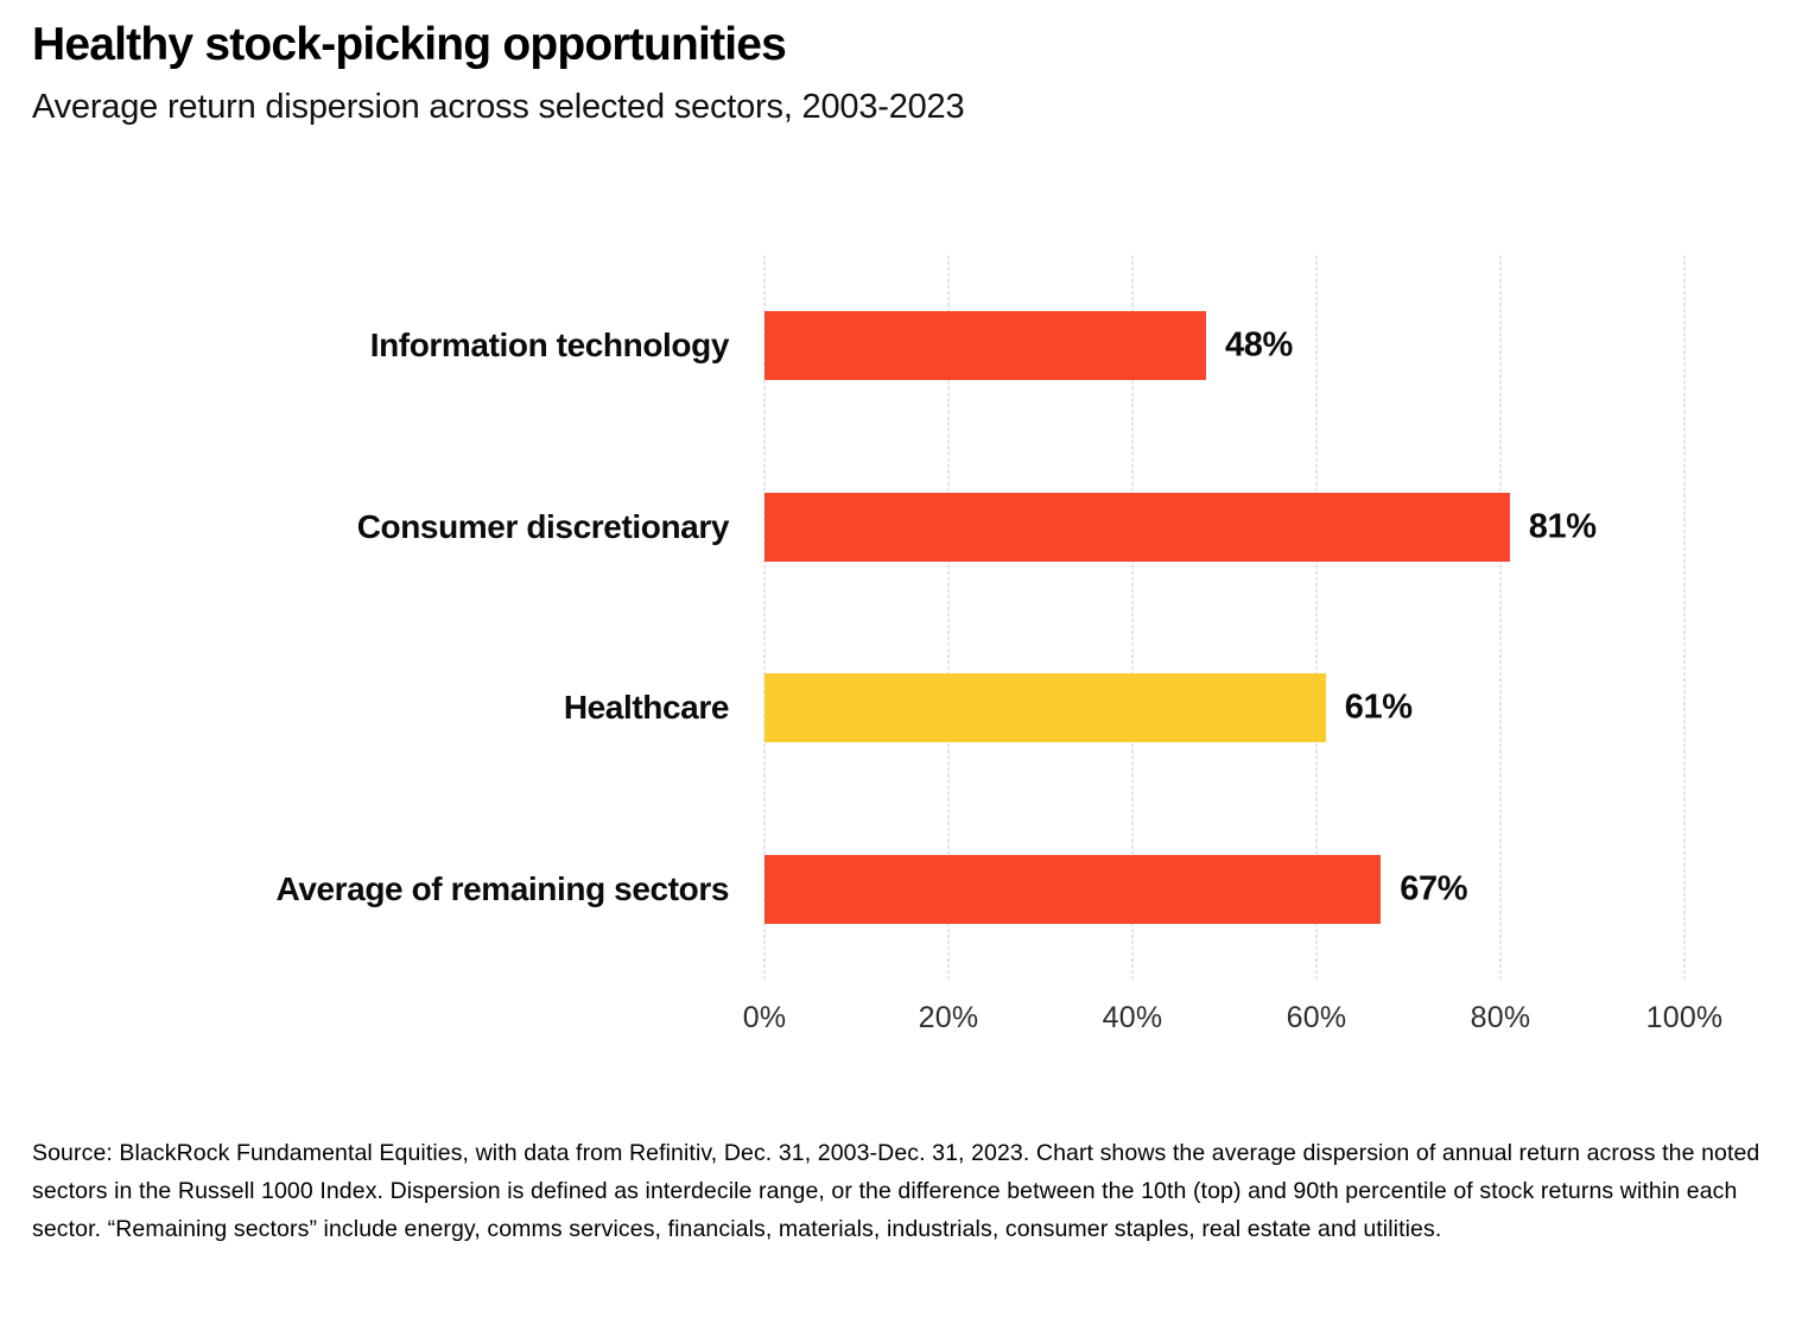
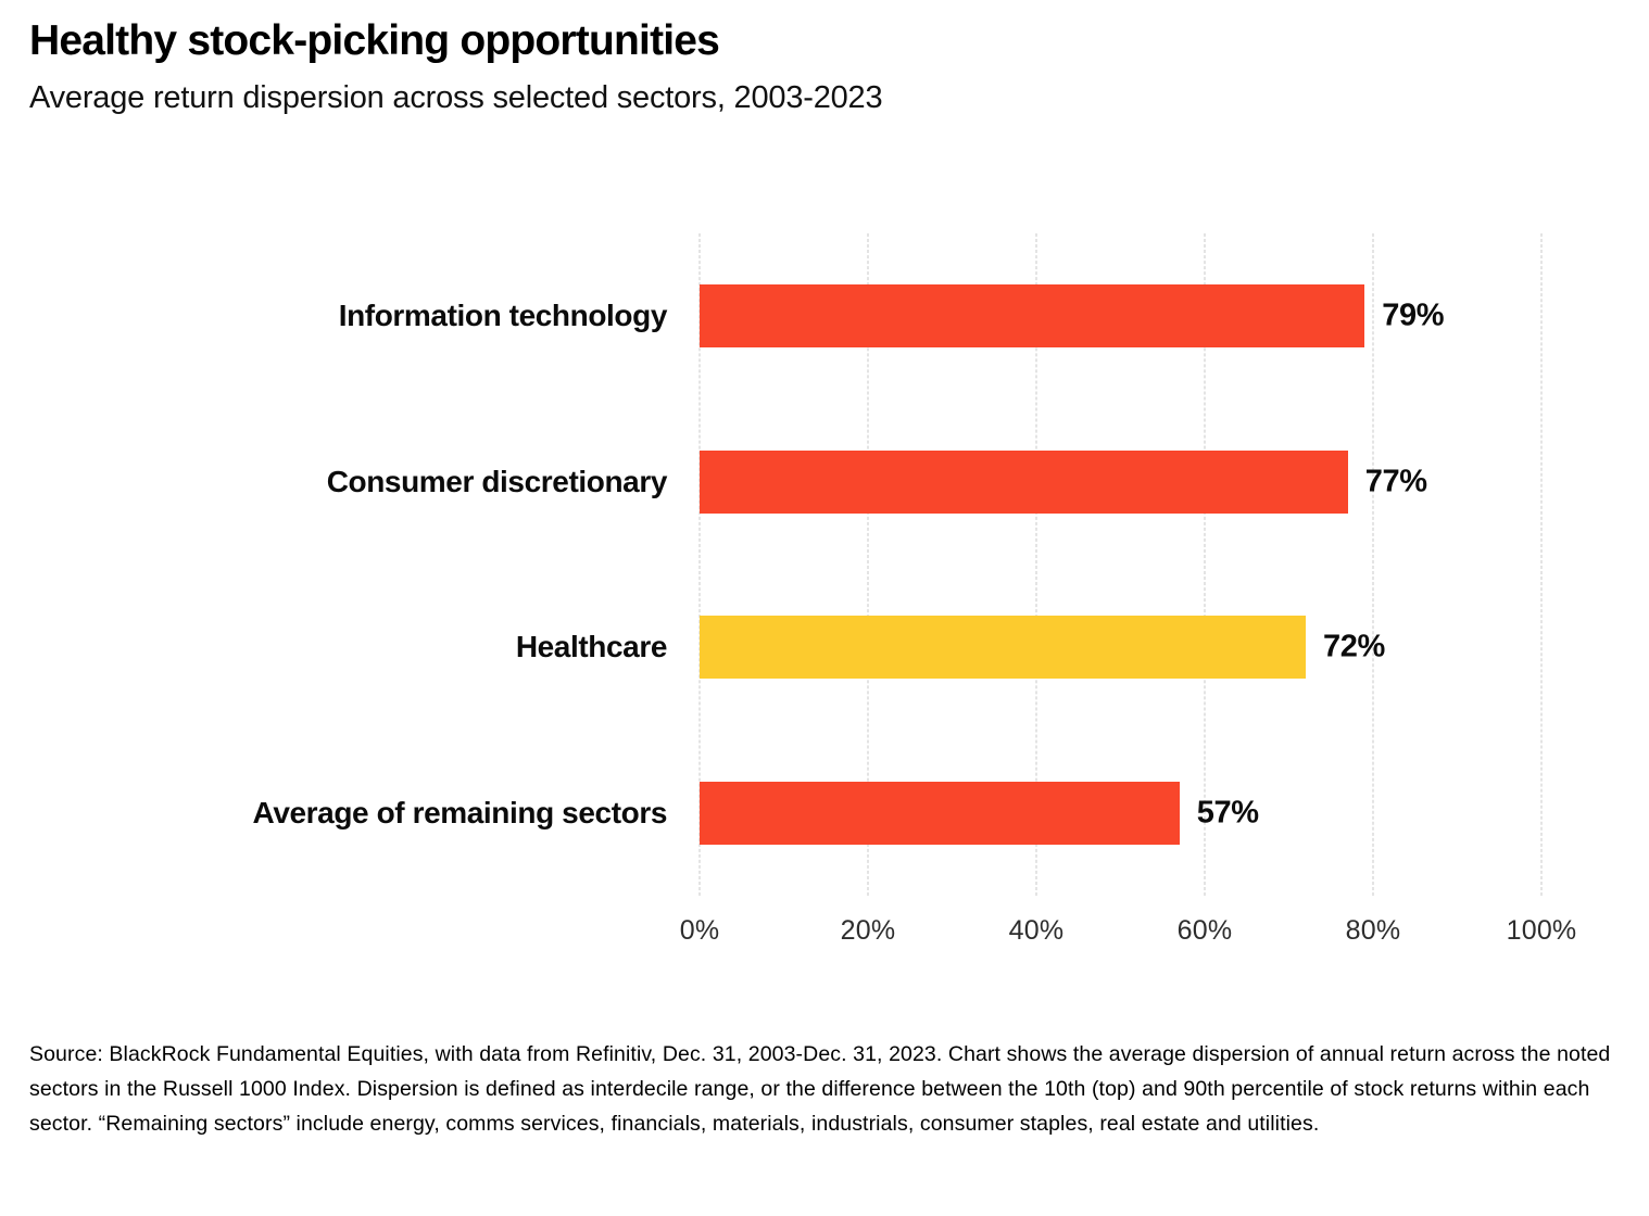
Information technology: 48% -> 79%
Consumer discretionary: 81% -> 77%
Healthcare: 61% -> 72%
Average of remaining sectors: 67% -> 57%
